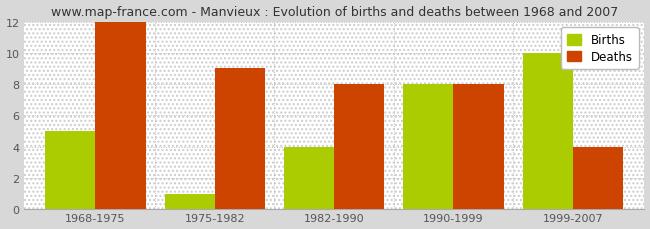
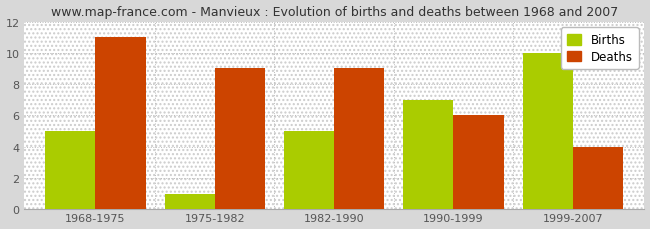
Deaths/1968-1975: 12 -> 11
Births/1982-1990: 4 -> 5
Deaths/1982-1990: 8 -> 9
Births/1990-1999: 8 -> 7
Deaths/1990-1999: 8 -> 6
